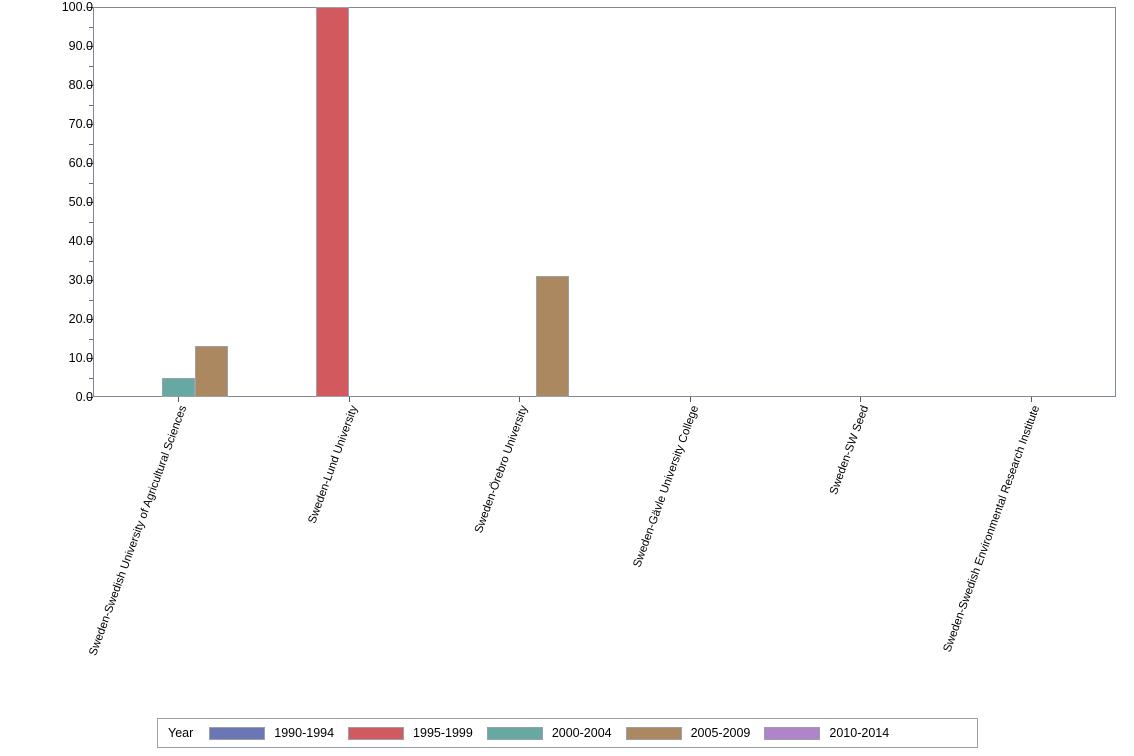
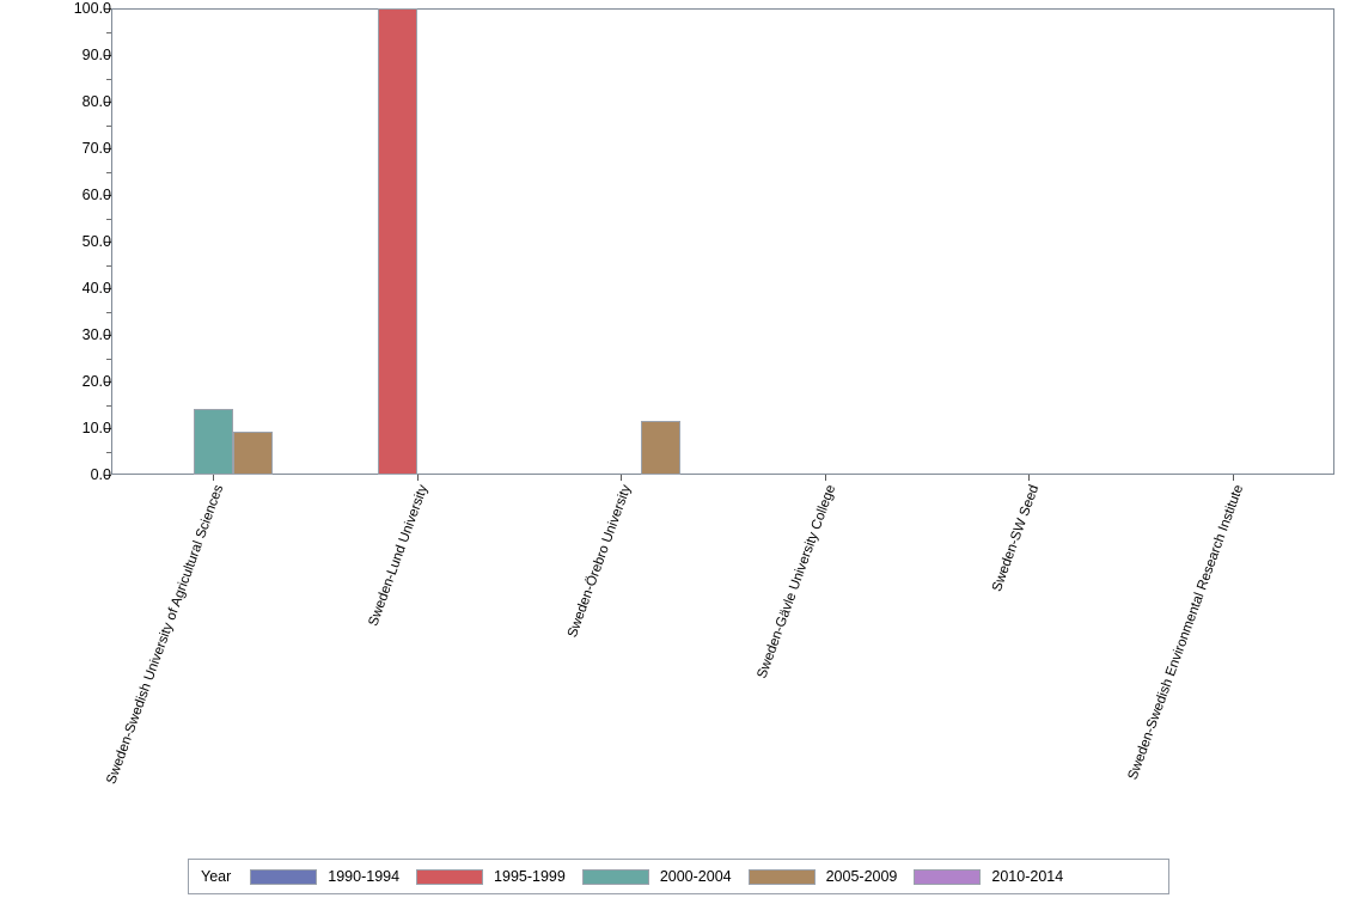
2000-2004/Sweden-Swedish University of Agricultural Sciences: 5 -> 14
2005-2009/Sweden-Swedish University of Agricultural Sciences: 13 -> 9
2005-2009/Sweden-Örebro University: 31 -> 12
